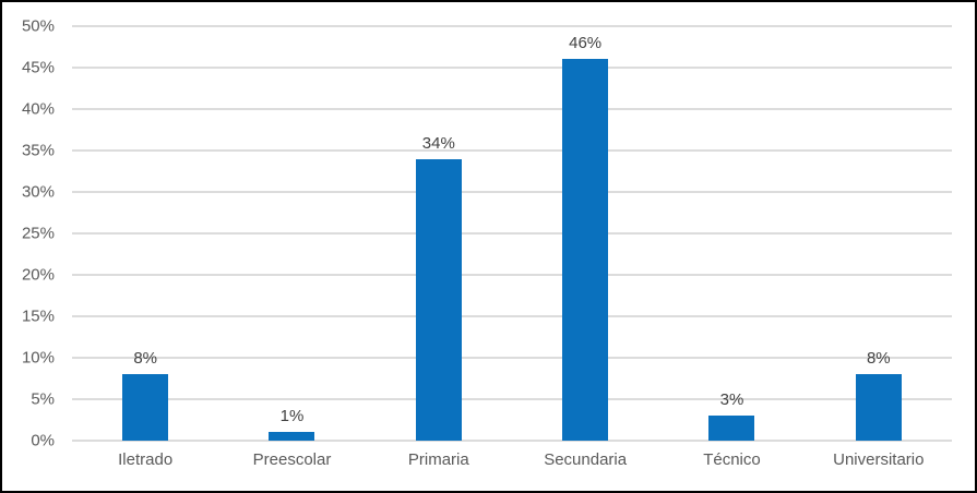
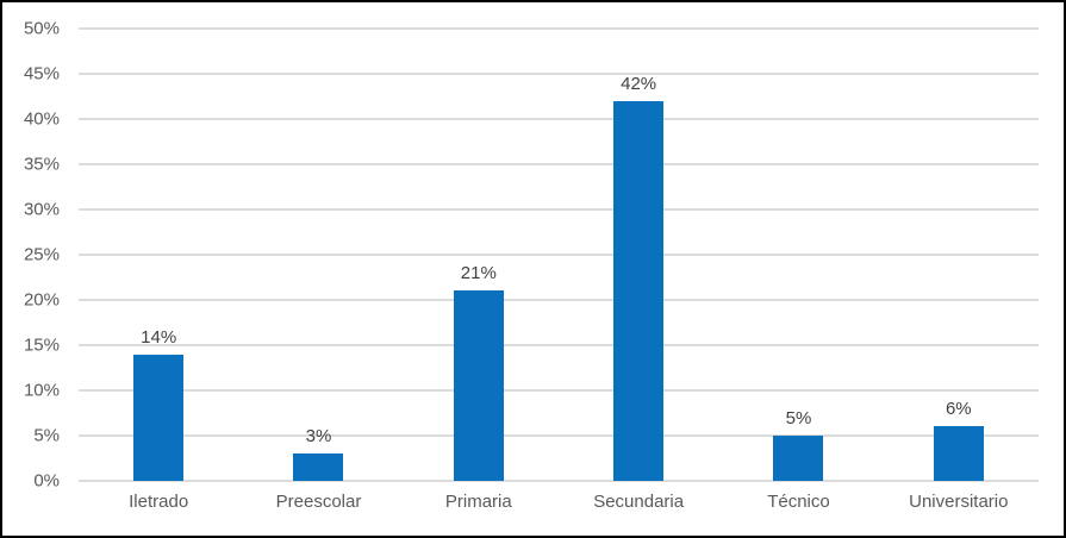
Iletrado: 8% -> 14%
Preescolar: 1% -> 3%
Primaria: 34% -> 21%
Secundaria: 46% -> 42%
Técnico: 3% -> 5%
Universitario: 8% -> 6%
